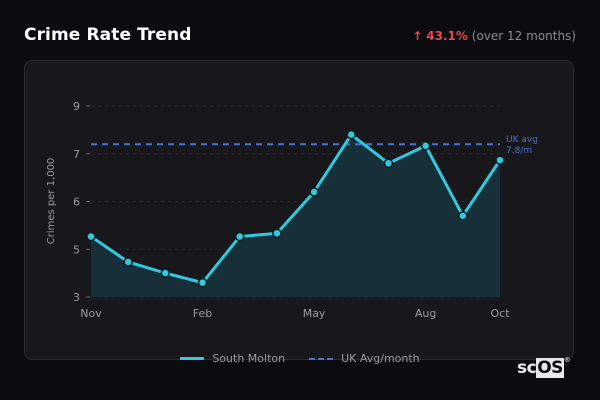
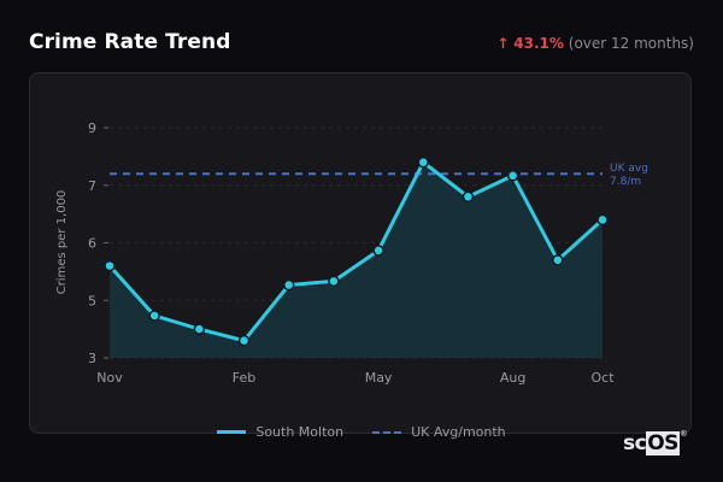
South Molton/Nov: 4.9 -> 5.4
South Molton/May: 6.3 -> 5.8
South Molton/Oct: 7.3 -> 6.6
